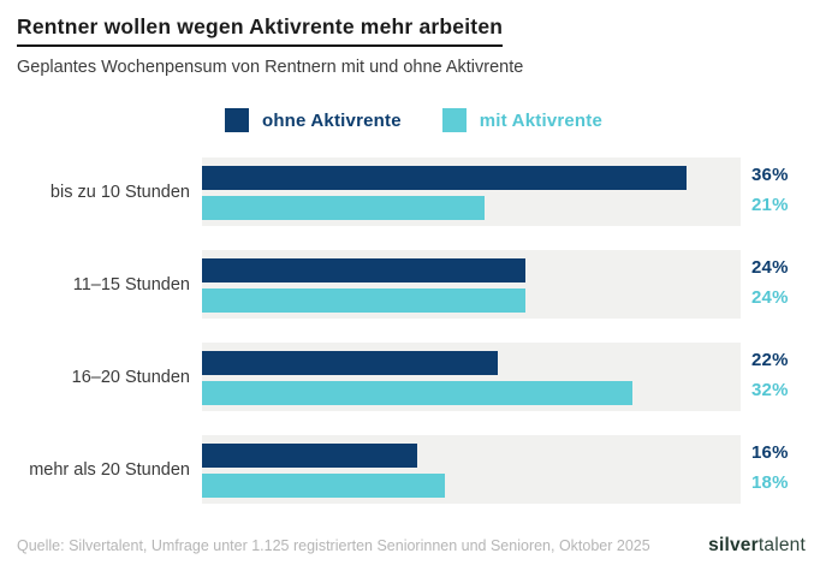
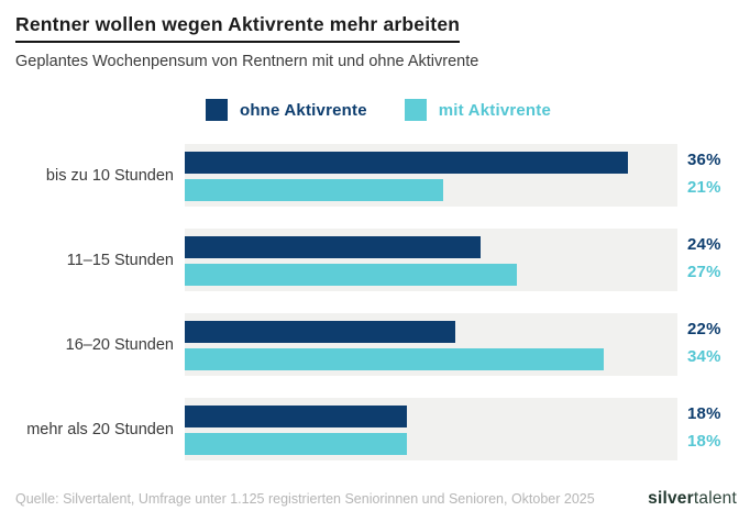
mit Aktivrente/11–15 Stunden: 24% -> 27%
mit Aktivrente/16–20 Stunden: 32% -> 34%
ohne Aktivrente/mehr als 20 Stunden: 16% -> 18%
